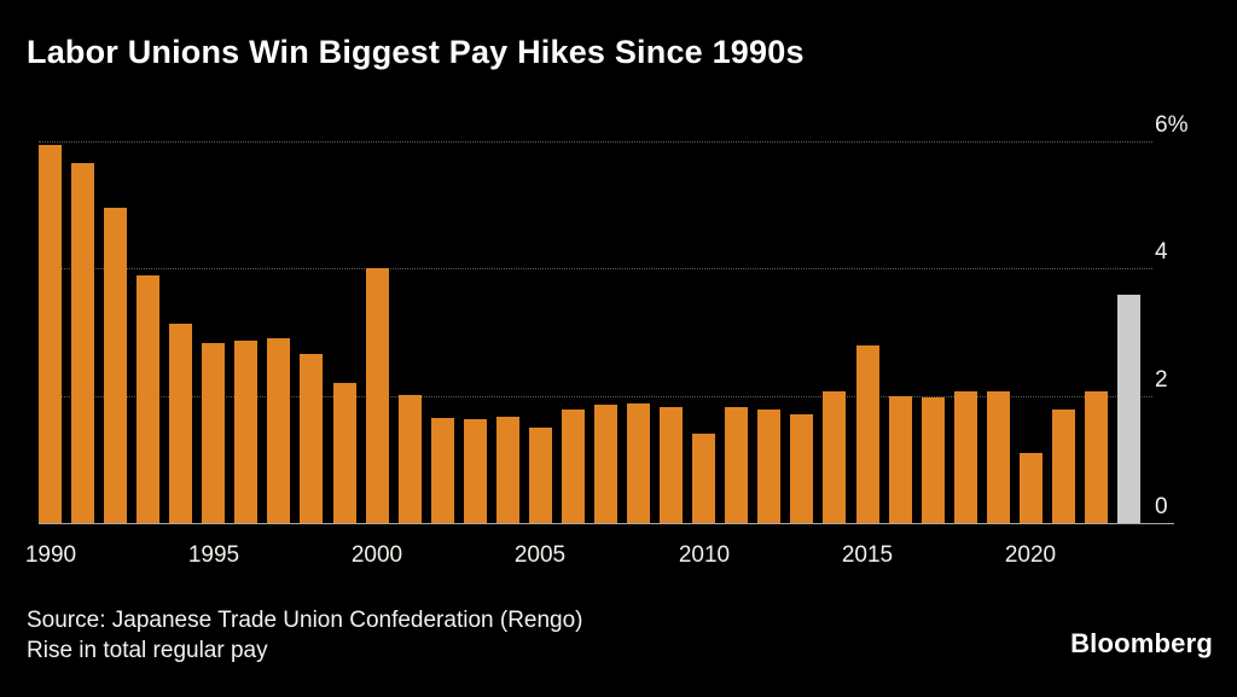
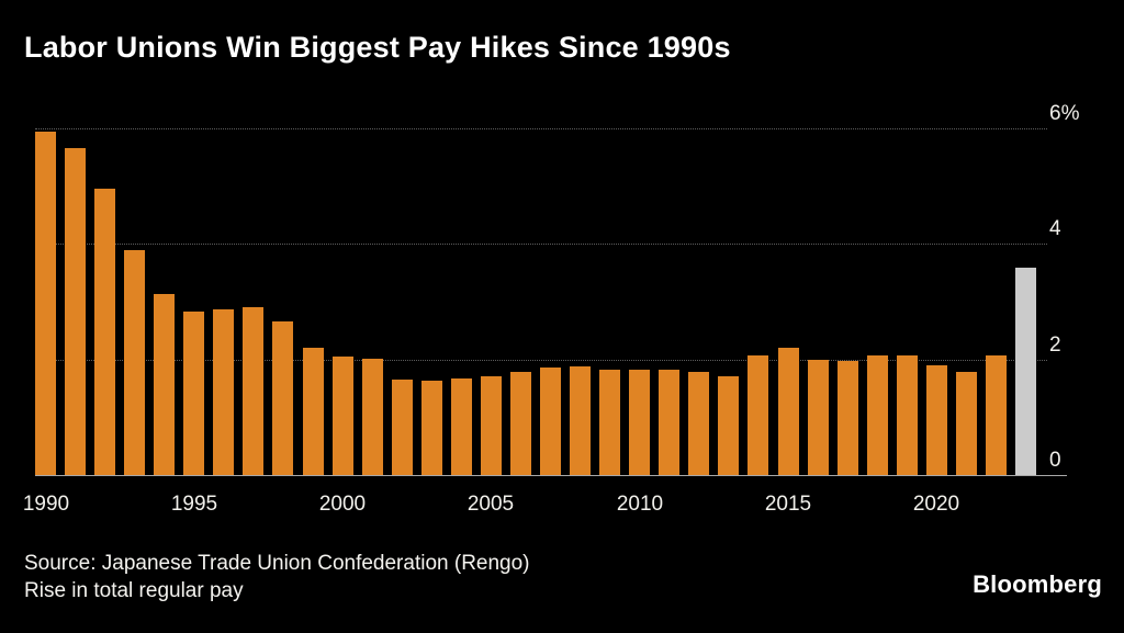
2000: 4.0% -> 2.1%
2005: 1.5% -> 1.7%
2010: 1.4% -> 1.8%
2015: 2.8% -> 2.2%
2020: 1.1% -> 1.9%
